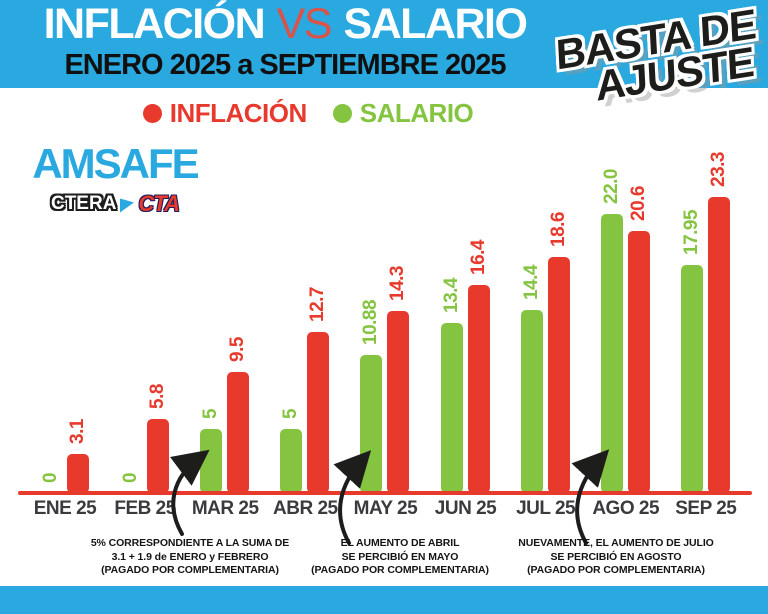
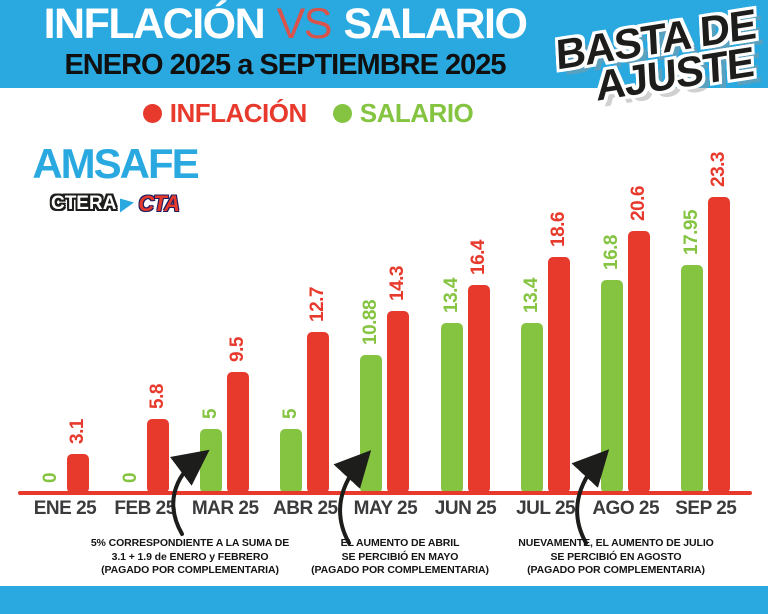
SALARIO/JUL 25: 14.4 -> 13.4
SALARIO/AGO 25: 22.0 -> 16.8
